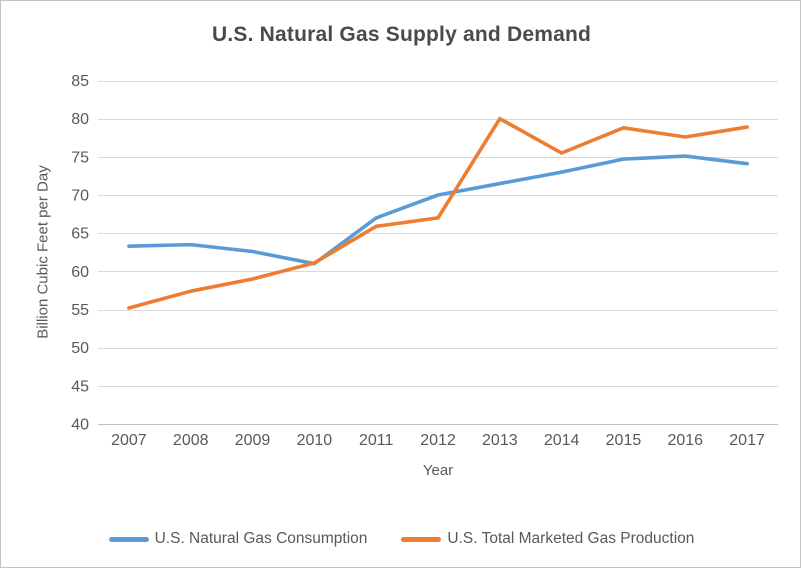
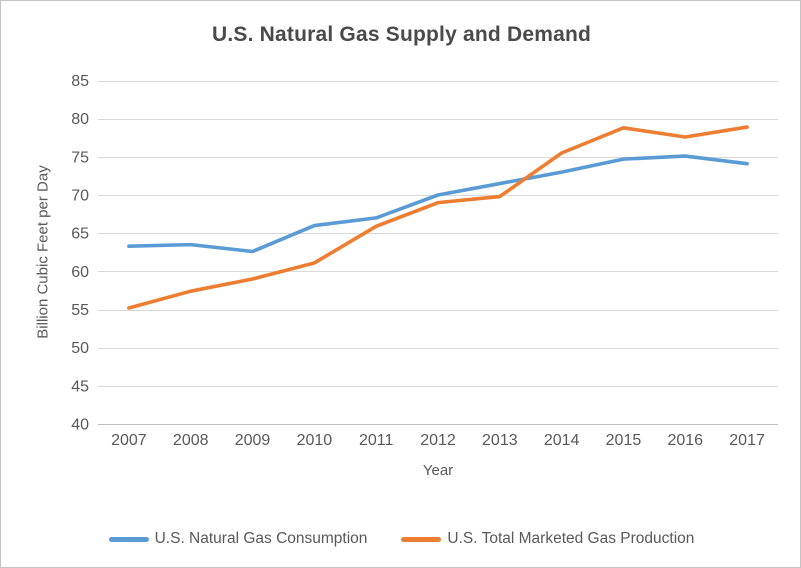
U.S. Natural Gas Consumption/2010: 61 -> 66
U.S. Total Marketed Gas Production/2012: 67 -> 69
U.S. Total Marketed Gas Production/2013: 80 -> 70
